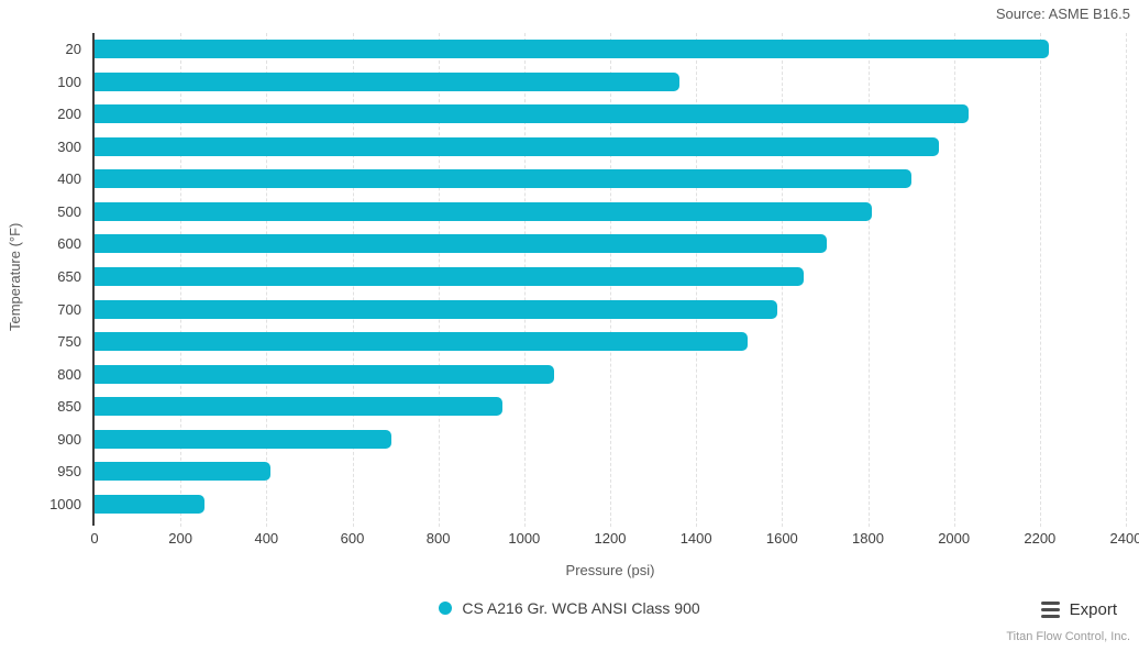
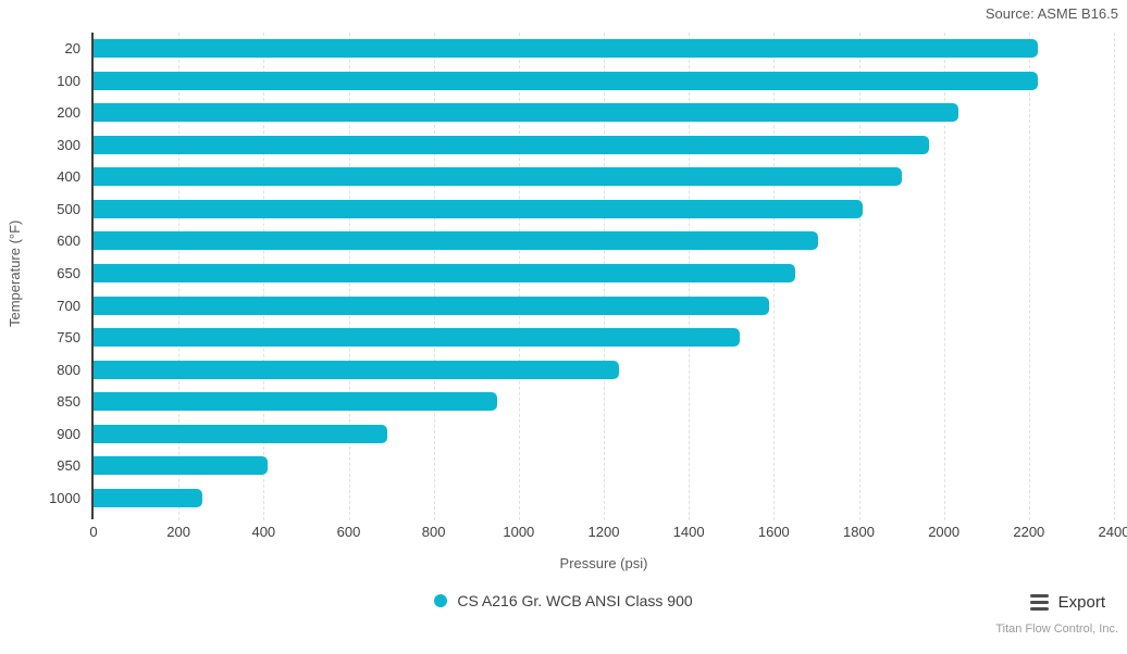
100: 1360 -> 2220
800: 1070 -> 1240
